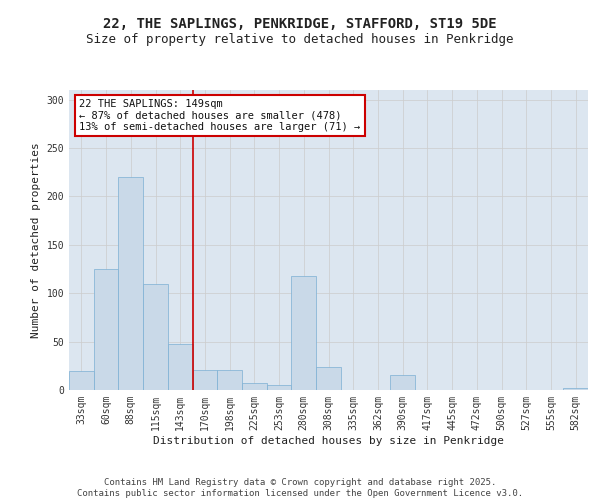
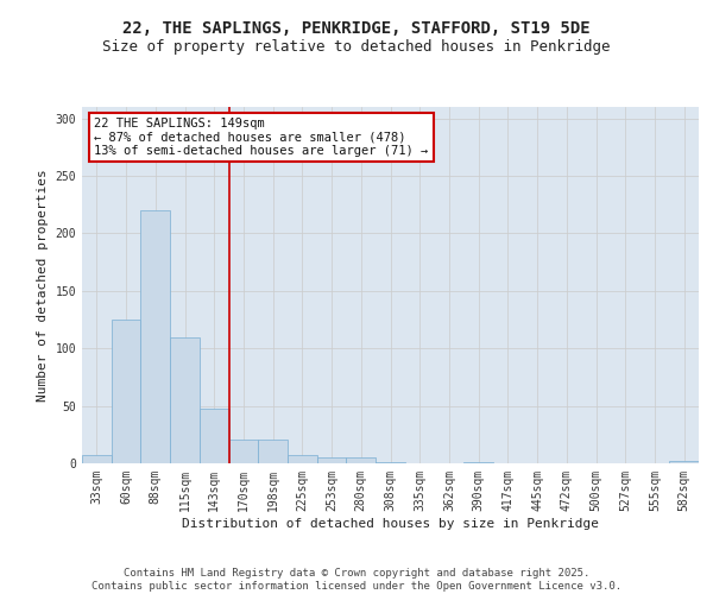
33sqm: 20 -> 7
280sqm: 118 -> 5
308sqm: 24 -> 1
390sqm: 16 -> 1
